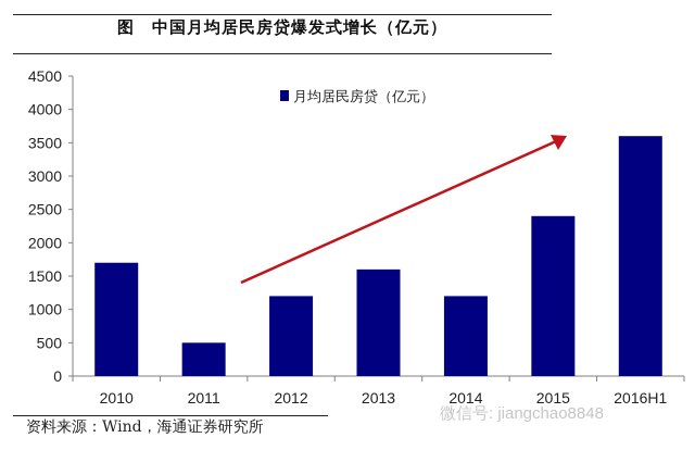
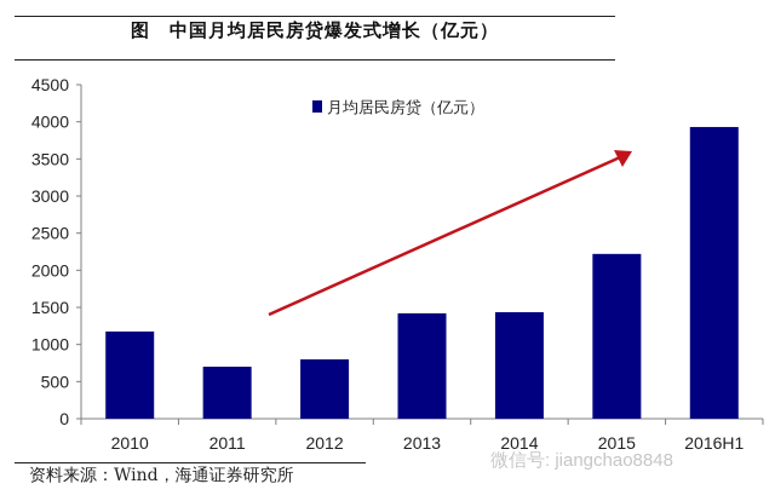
2010: 1700 -> 1200
2011: 500 -> 700
2012: 1200 -> 800
2013: 1600 -> 1400
2014: 1200 -> 1400
2015: 2400 -> 2200
2016H1: 3600 -> 3900
